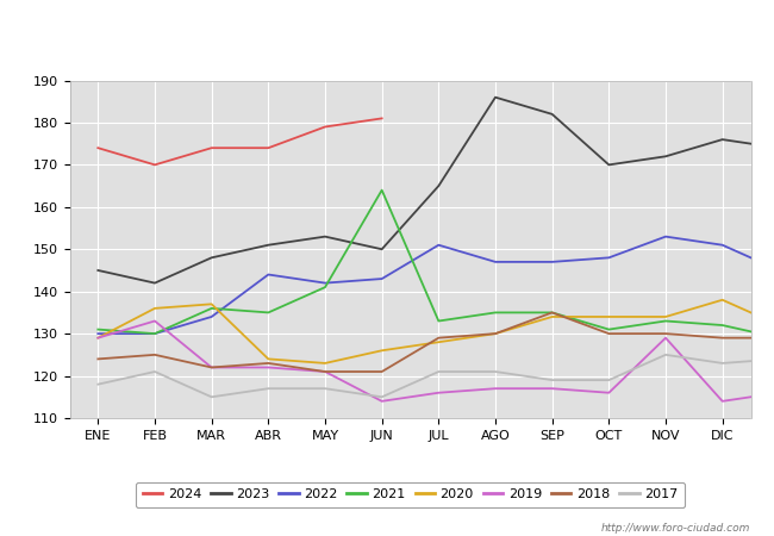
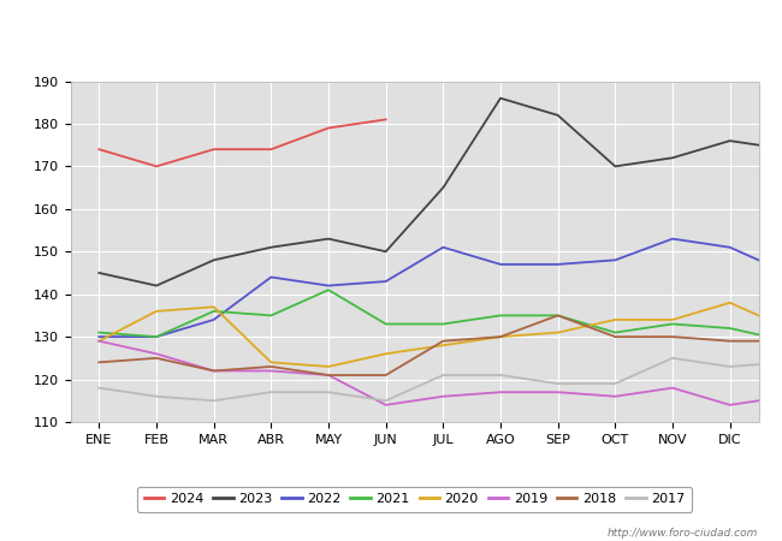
2019/FEB: 133 -> 126
2017/FEB: 121 -> 116
2021/JUN: 164 -> 133
2020/SEP: 134 -> 131
2019/NOV: 129 -> 118
